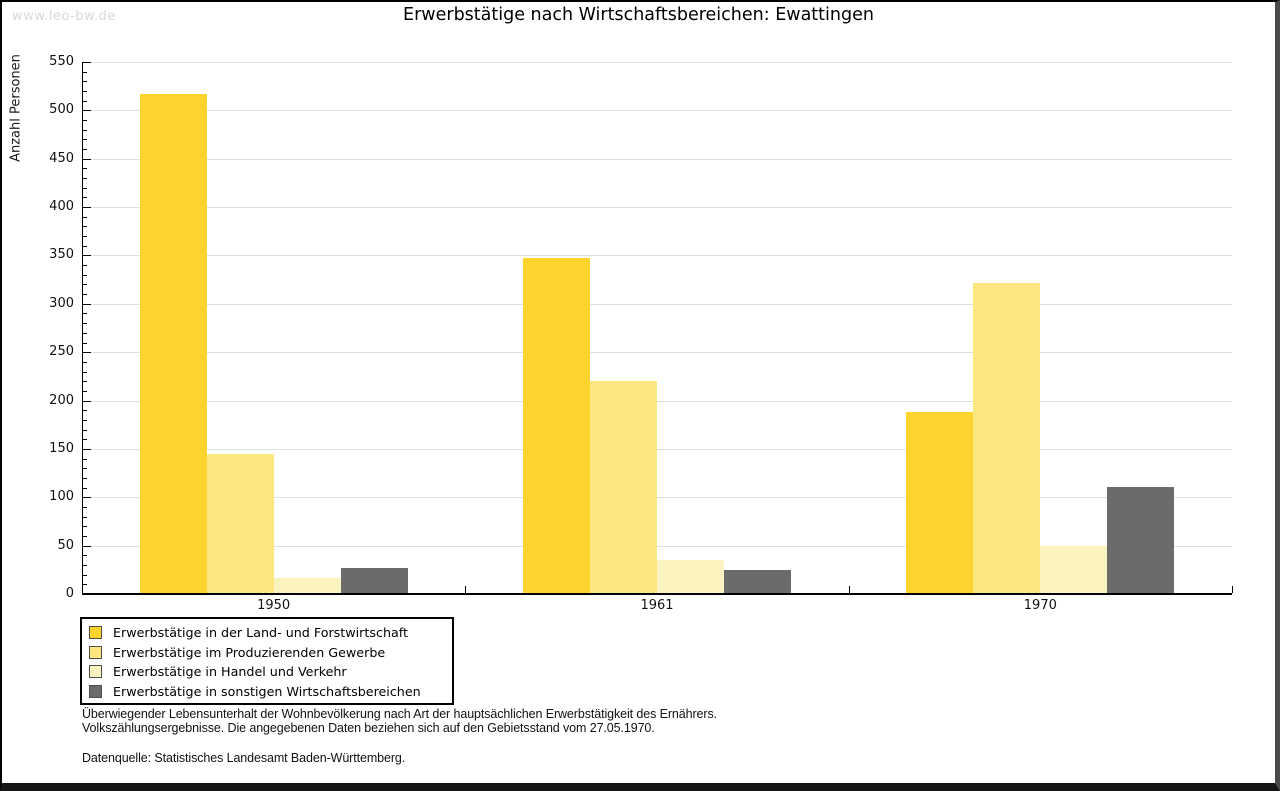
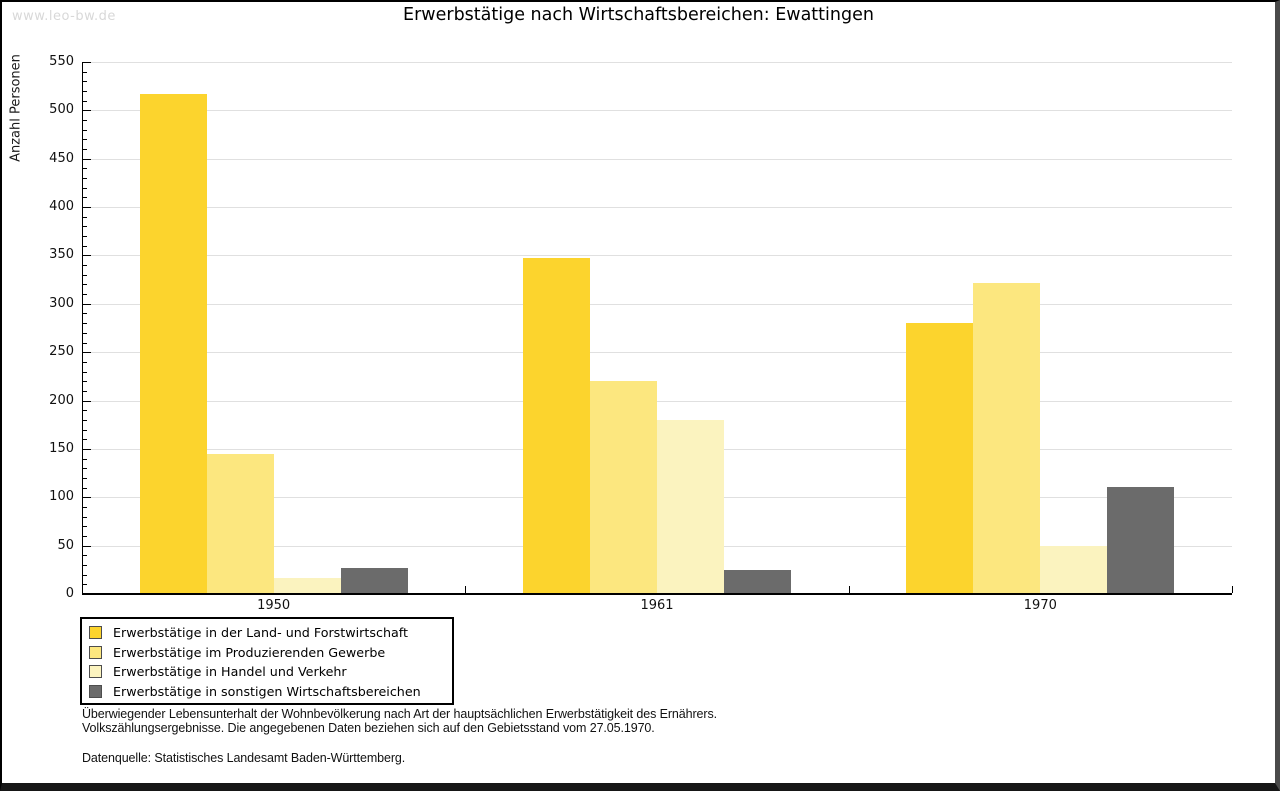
Erwerbstätige in Handel und Verkehr/1961: 40 -> 180
Erwerbstätige in der Land- und Forstwirtschaft/1970: 190 -> 280
